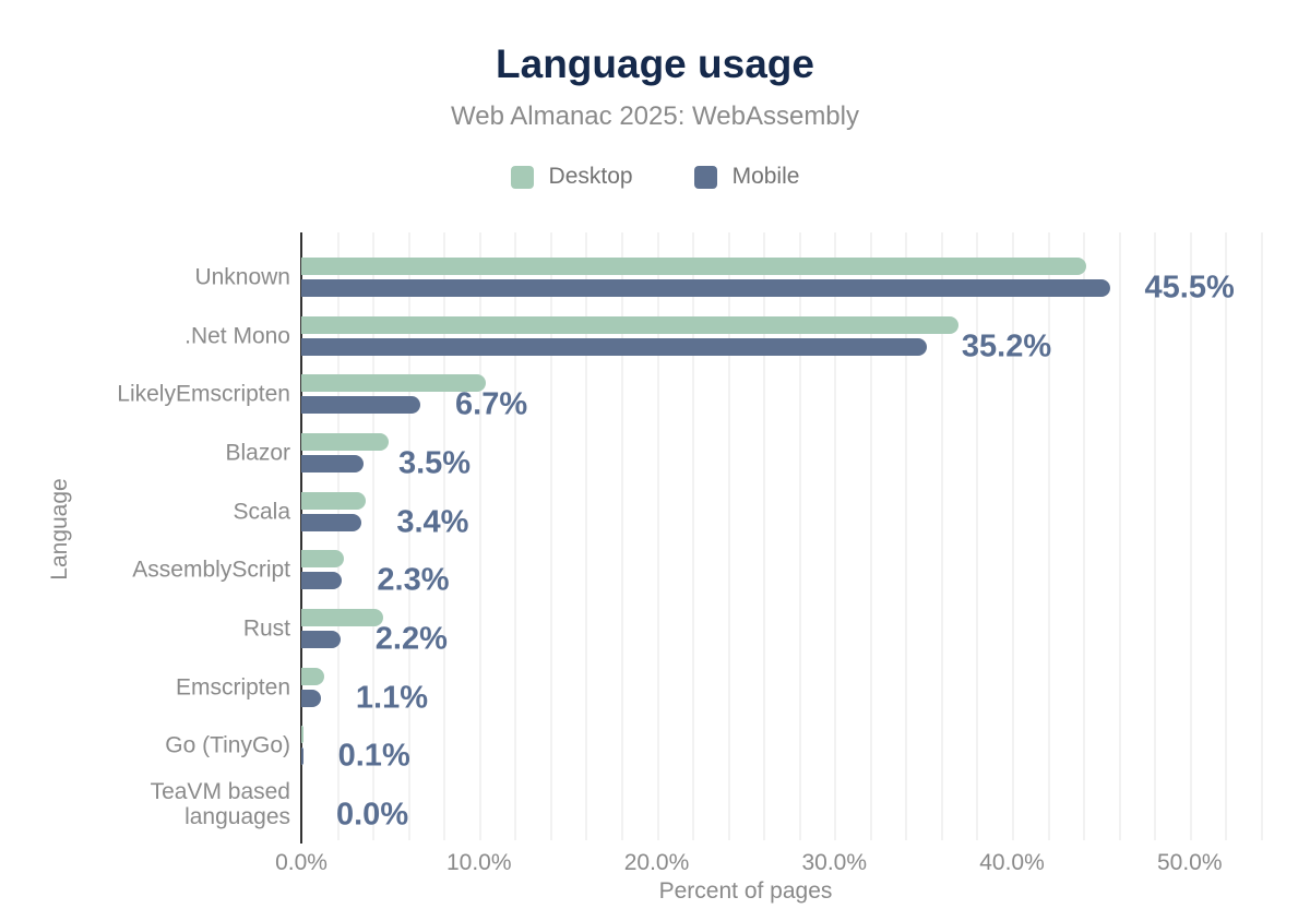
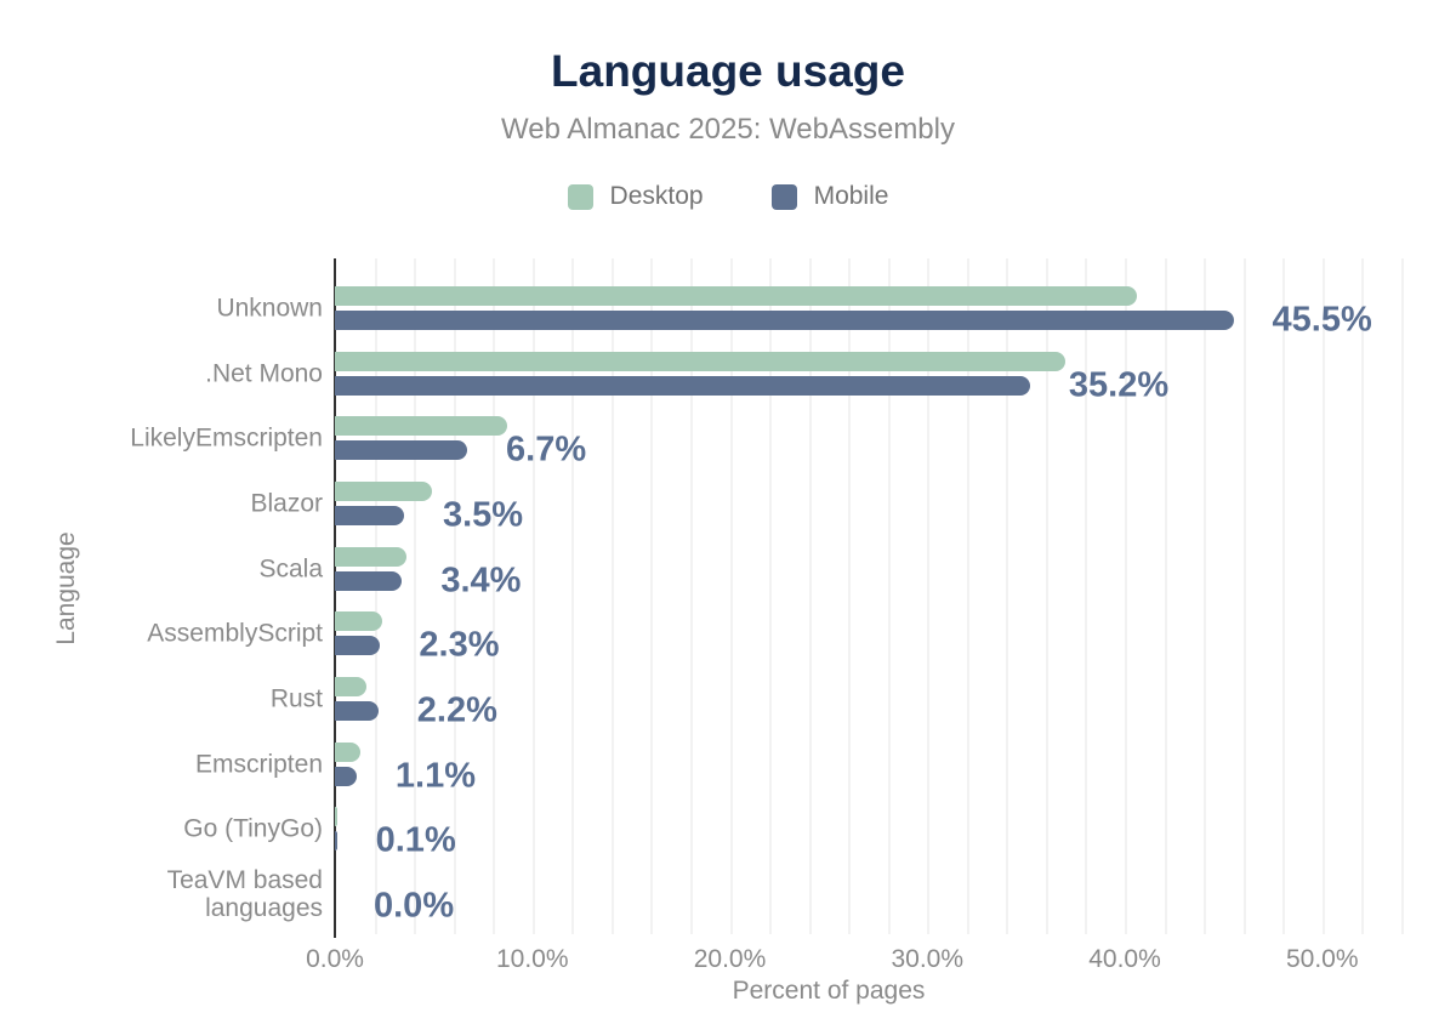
Desktop/Unknown: 44.2% -> 40.6%
Desktop/LikelyEmscripten: 10.4% -> 8.7%
Desktop/Rust: 4.6% -> 1.6%
